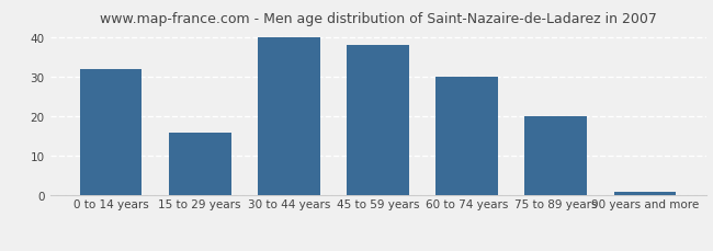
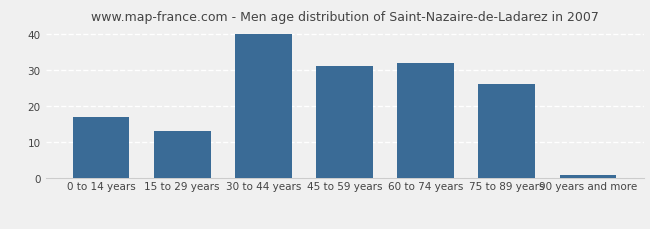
0 to 14 years: 32 -> 17
15 to 29 years: 16 -> 13
45 to 59 years: 38 -> 31
60 to 74 years: 30 -> 32
75 to 89 years: 20 -> 26
